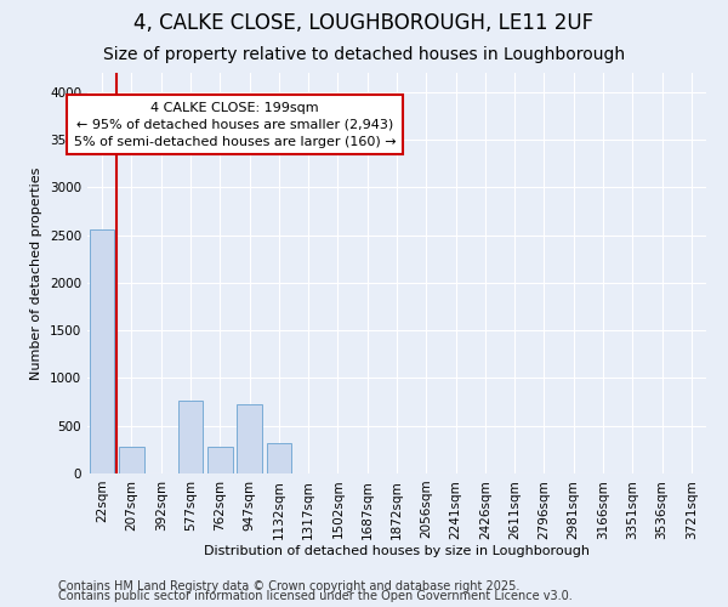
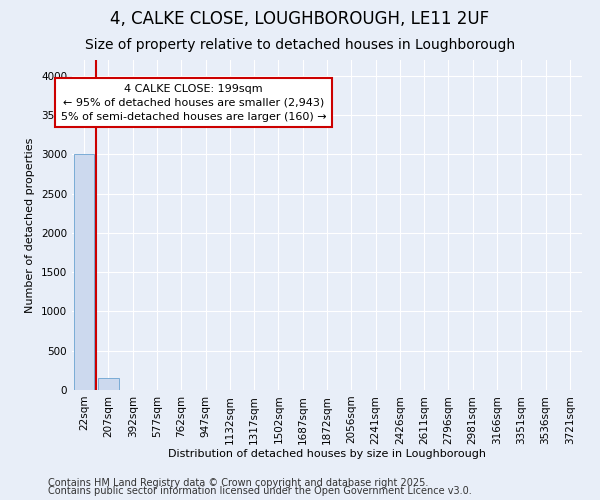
22sqm: 2560 -> 3000
207sqm: 280 -> 150
577sqm: 760 -> 0
762sqm: 280 -> 0
947sqm: 720 -> 0
1132sqm: 320 -> 0
